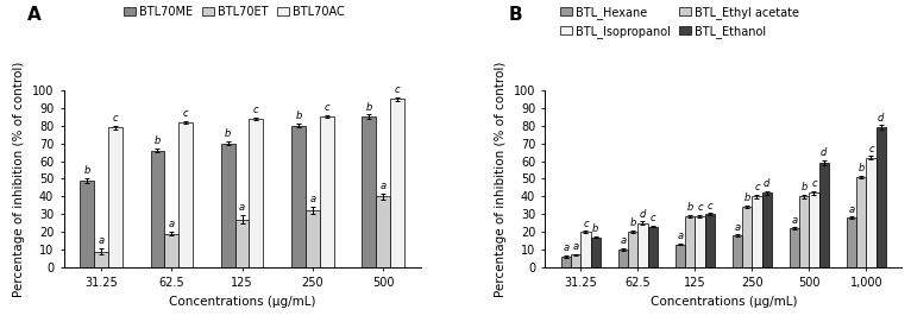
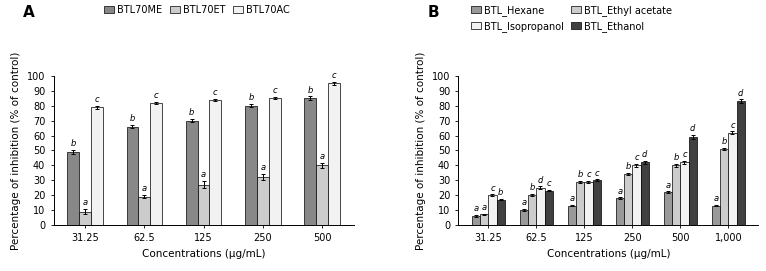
BTL_Hexane/1,000: 28 -> 13
BTL_Ethanol/1,000: 79 -> 83
